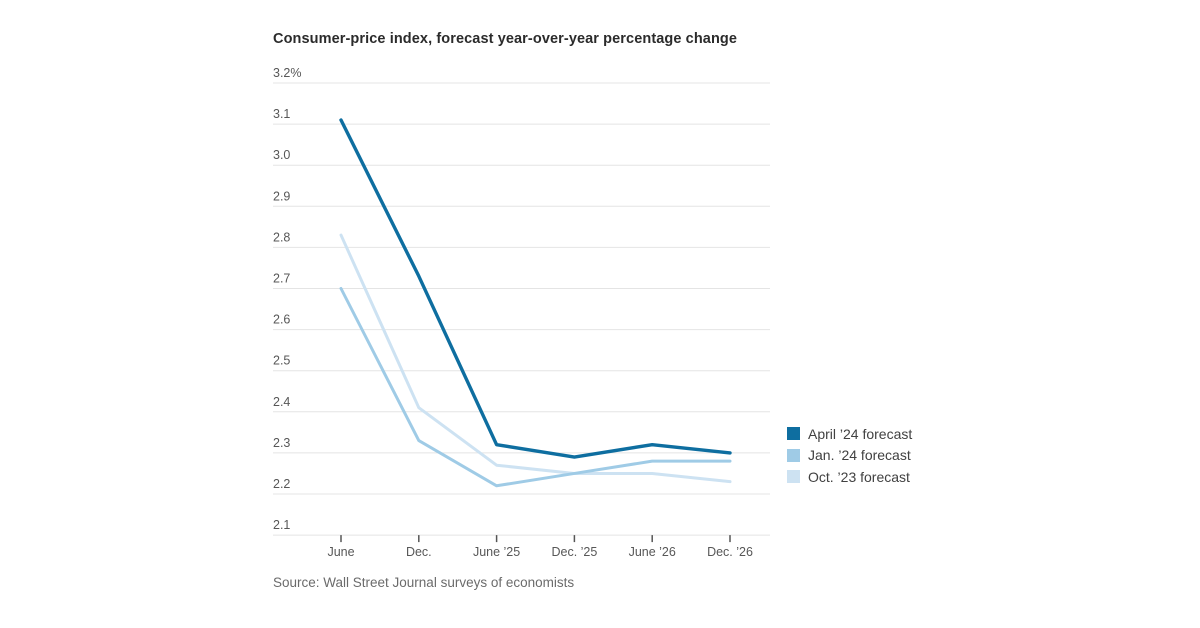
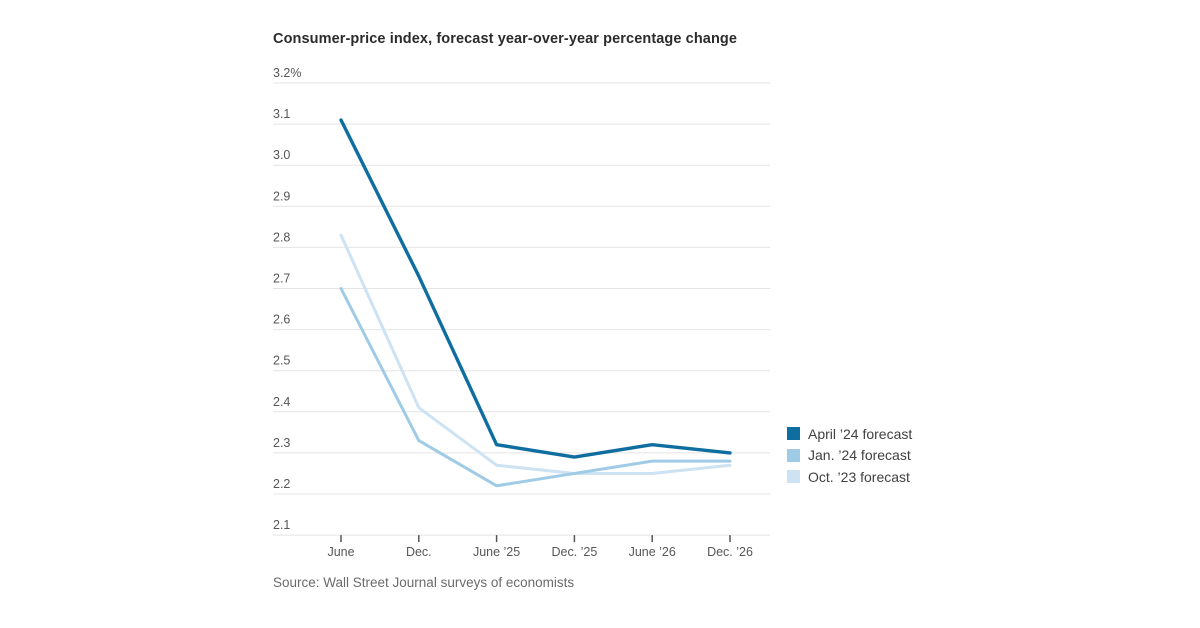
Oct. ’23 forecast/Dec. ’26: 2.23% -> 2.27%
